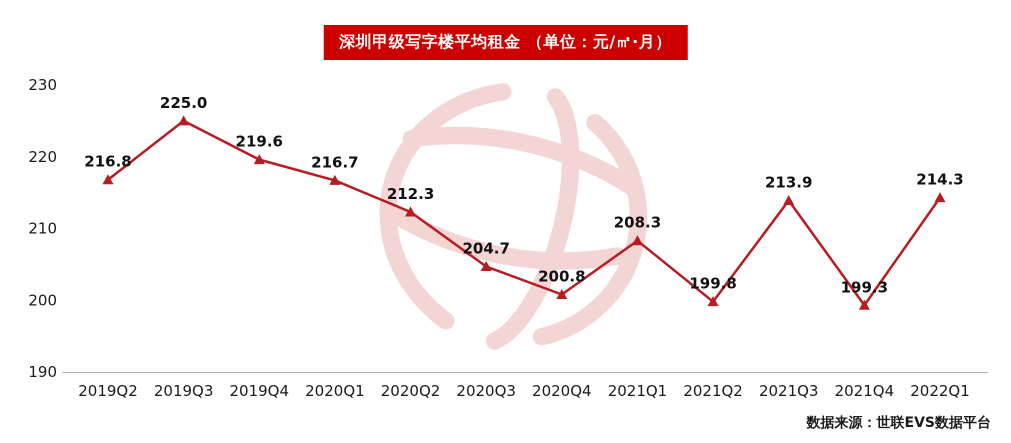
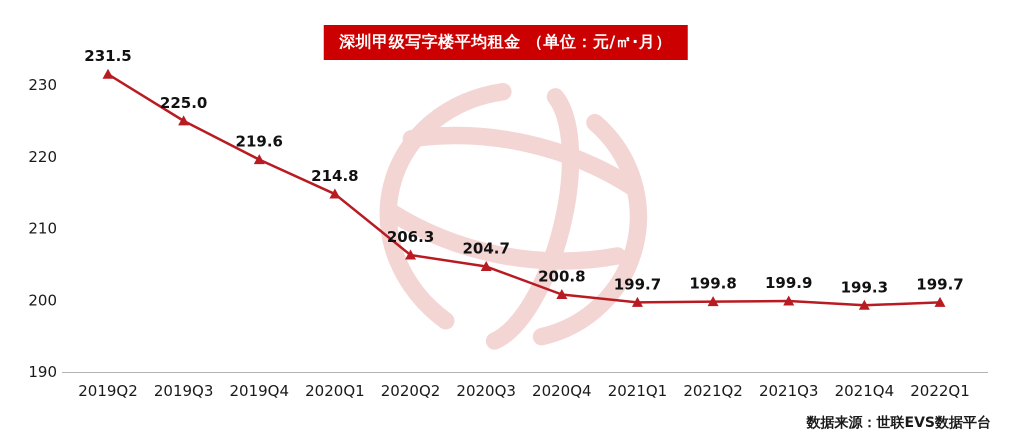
2019Q2: 216.8 -> 231.5
2020Q1: 216.7 -> 214.8
2020Q2: 212.3 -> 206.3
2021Q1: 208.3 -> 199.7
2021Q3: 213.9 -> 199.9
2022Q1: 214.3 -> 199.7
